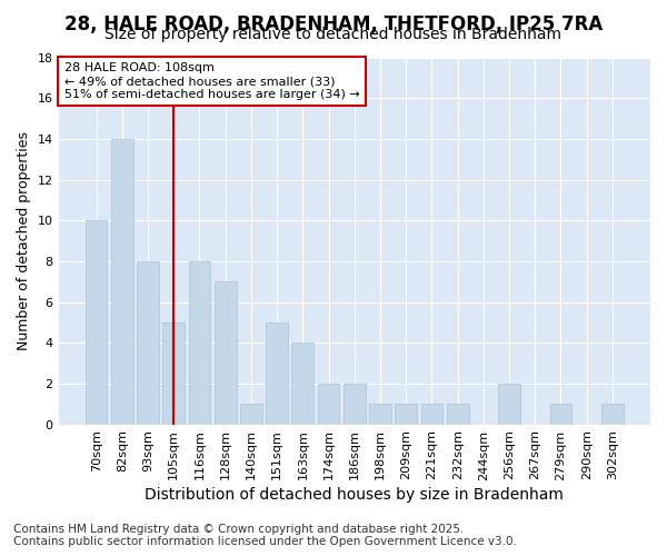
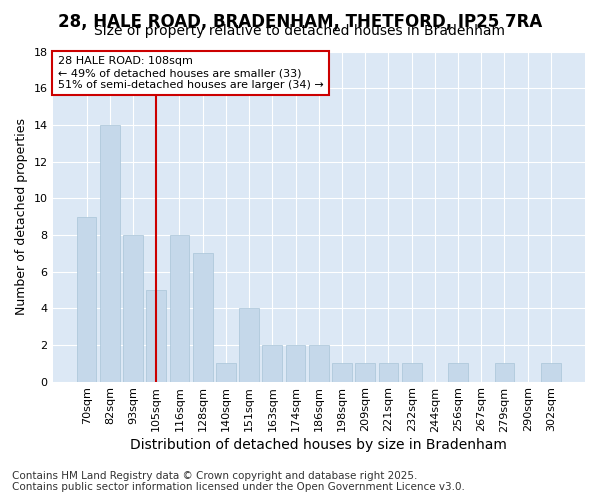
70sqm: 10 -> 9
151sqm: 5 -> 4
163sqm: 4 -> 2
256sqm: 2 -> 1
